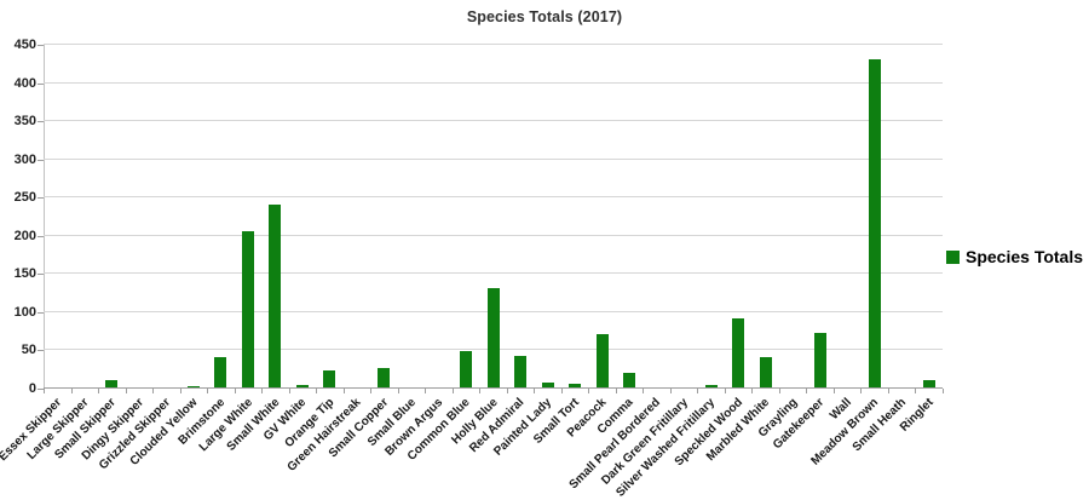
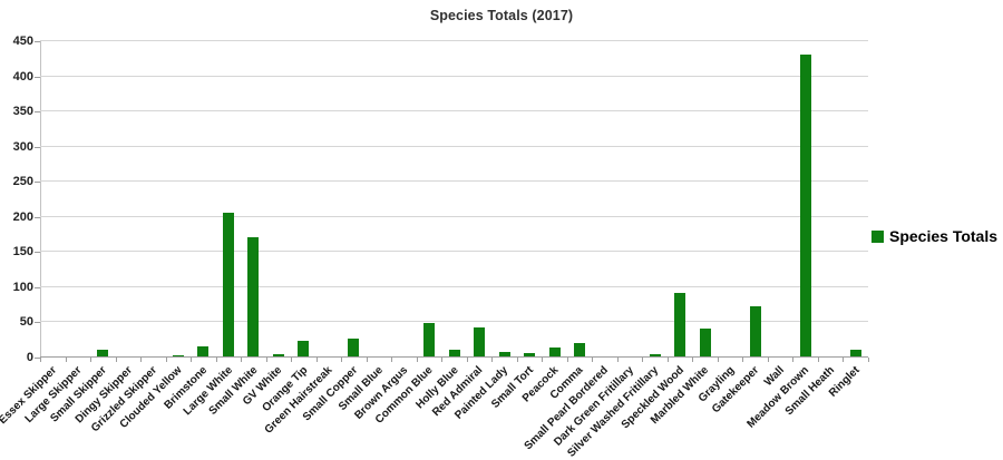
Brimstone: 40 -> 10
Small White: 240 -> 170
Holly Blue: 130 -> 10
Peacock: 70 -> 10
